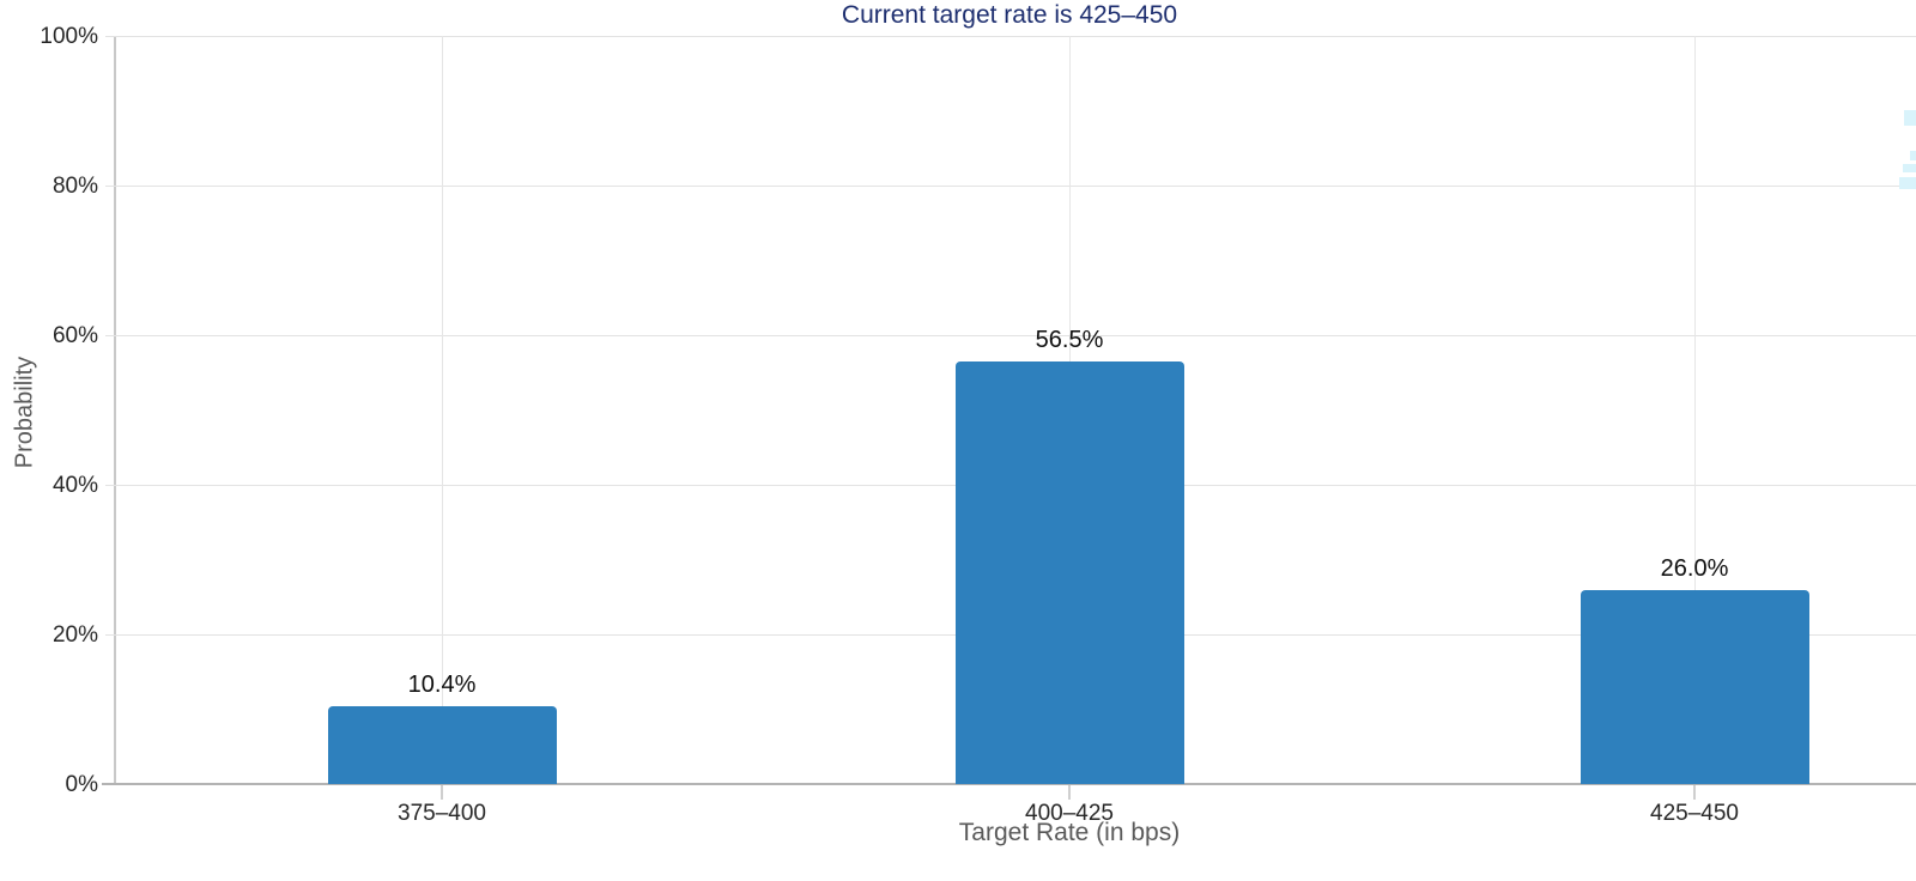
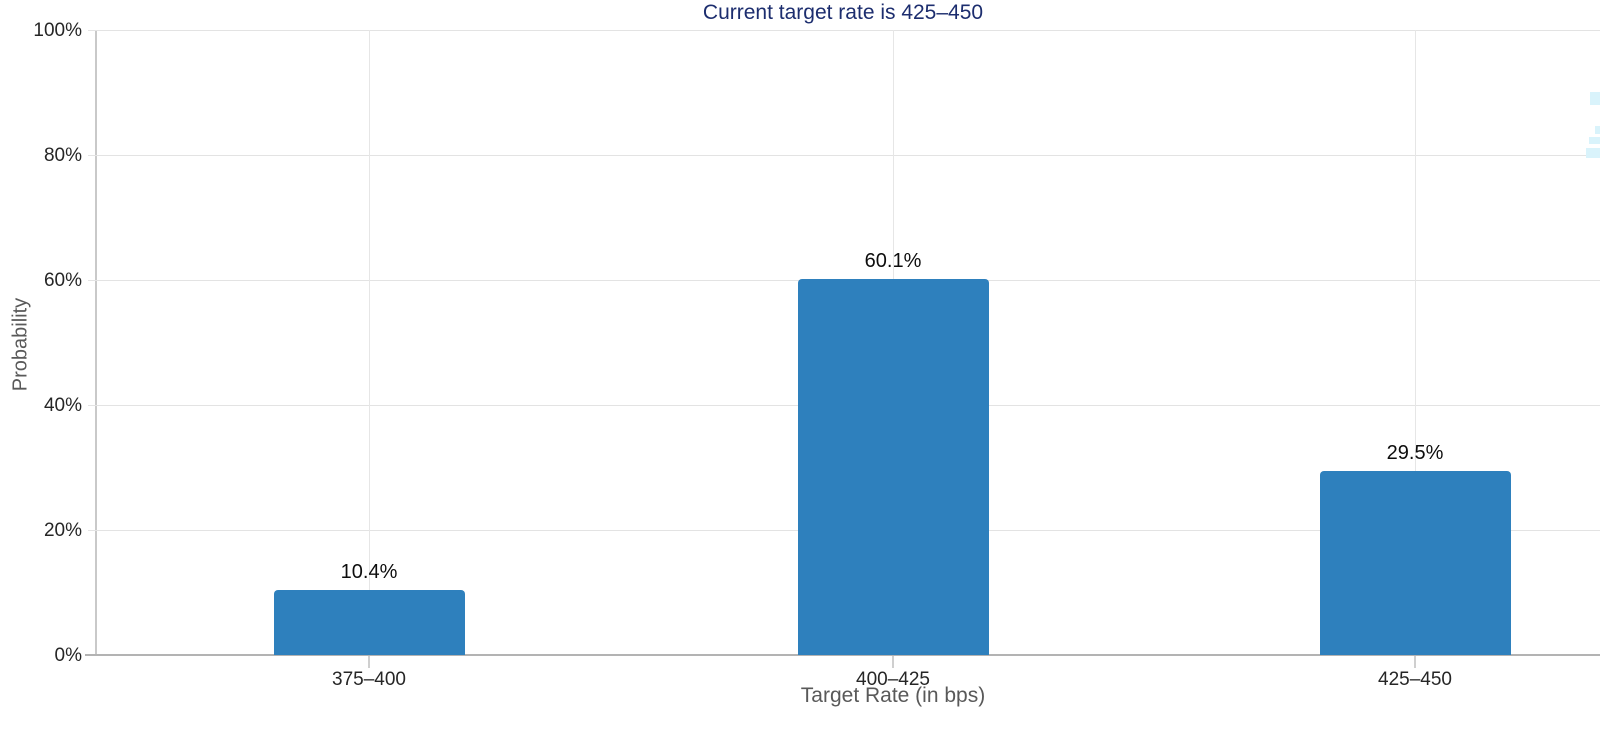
400–425: 56.5% -> 60.1%
425–450: 26.0% -> 29.5%
